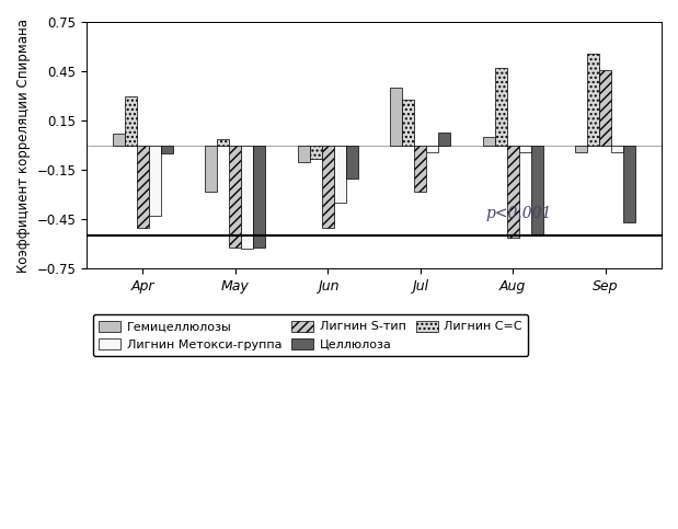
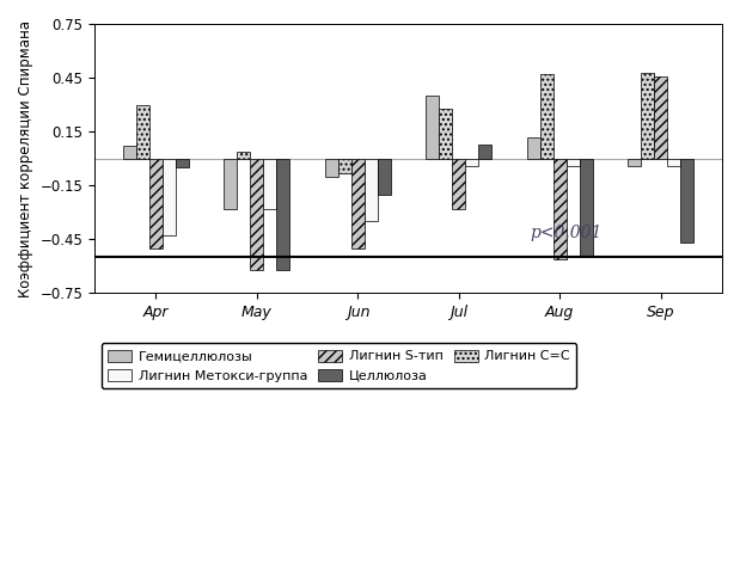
Лигнин Метокси-группа/May: -0.63 -> -0.28
Гемицеллюлозы/Aug: 0.05 -> 0.12
Лигнин С=С/Sep: 0.56 -> 0.48
